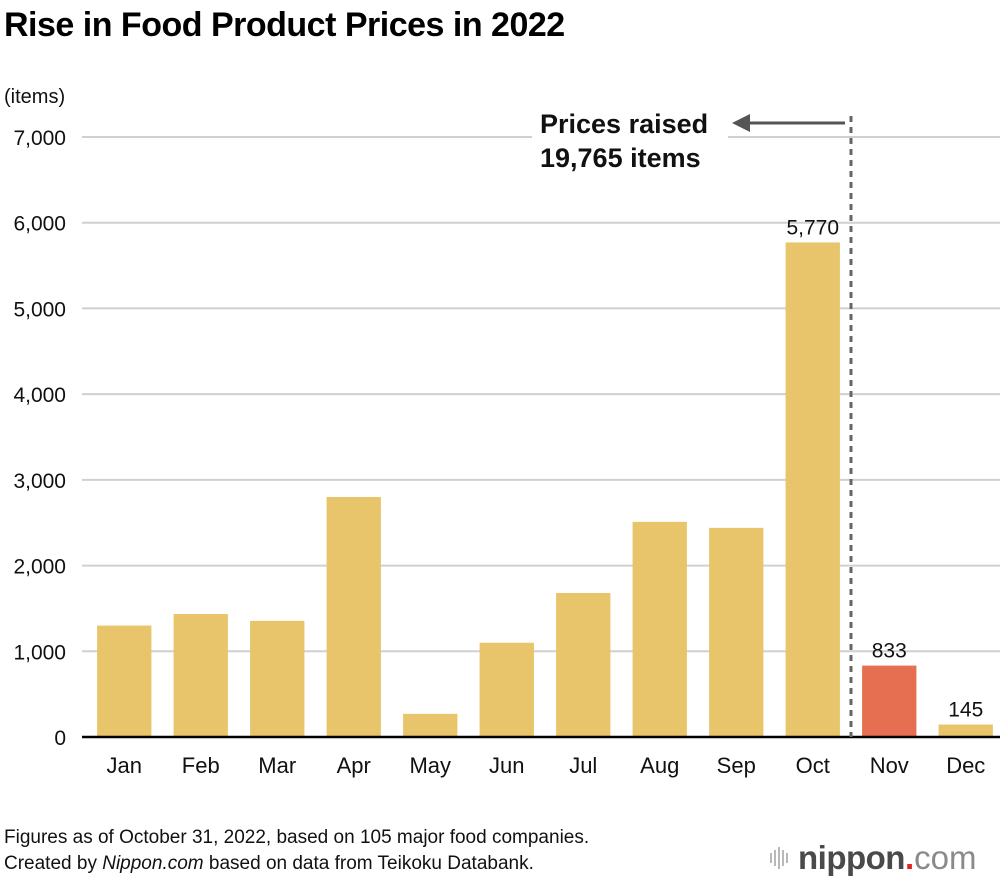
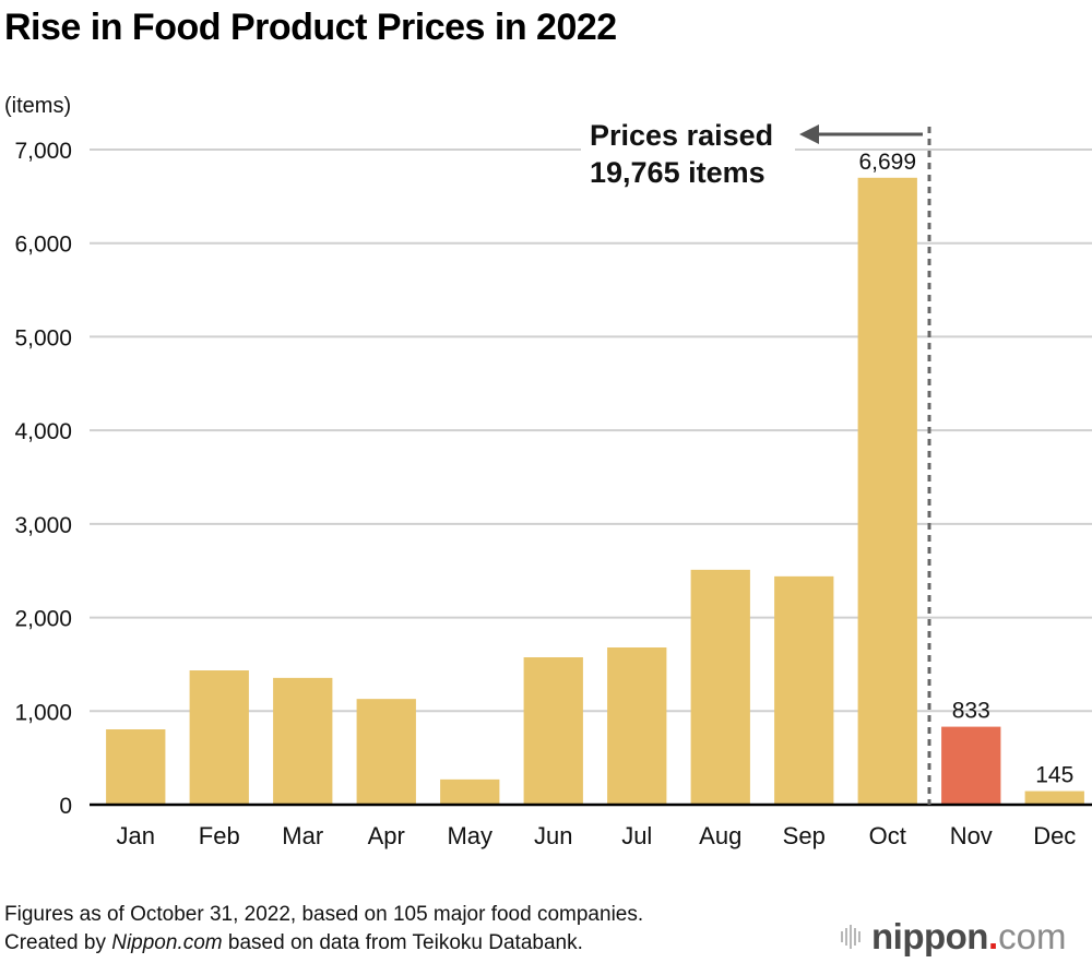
Jan: 1300 -> 800
Apr: 2800 -> 1100
Jun: 1100 -> 1600
Oct: 5,770 -> 6,699
